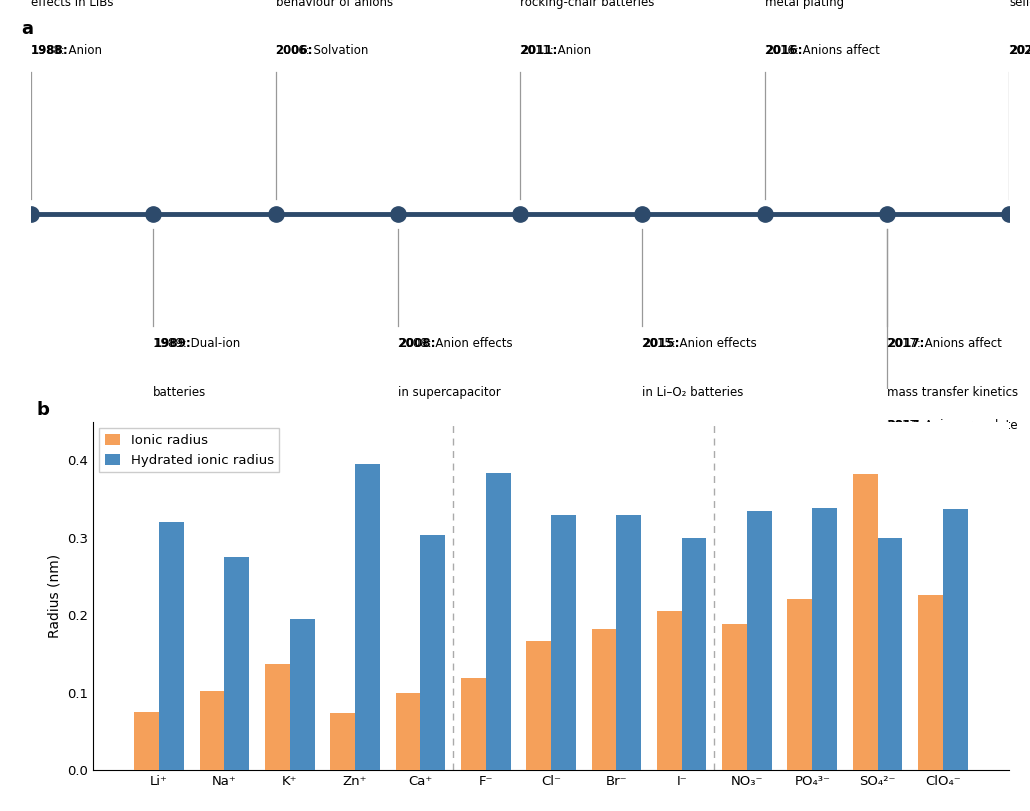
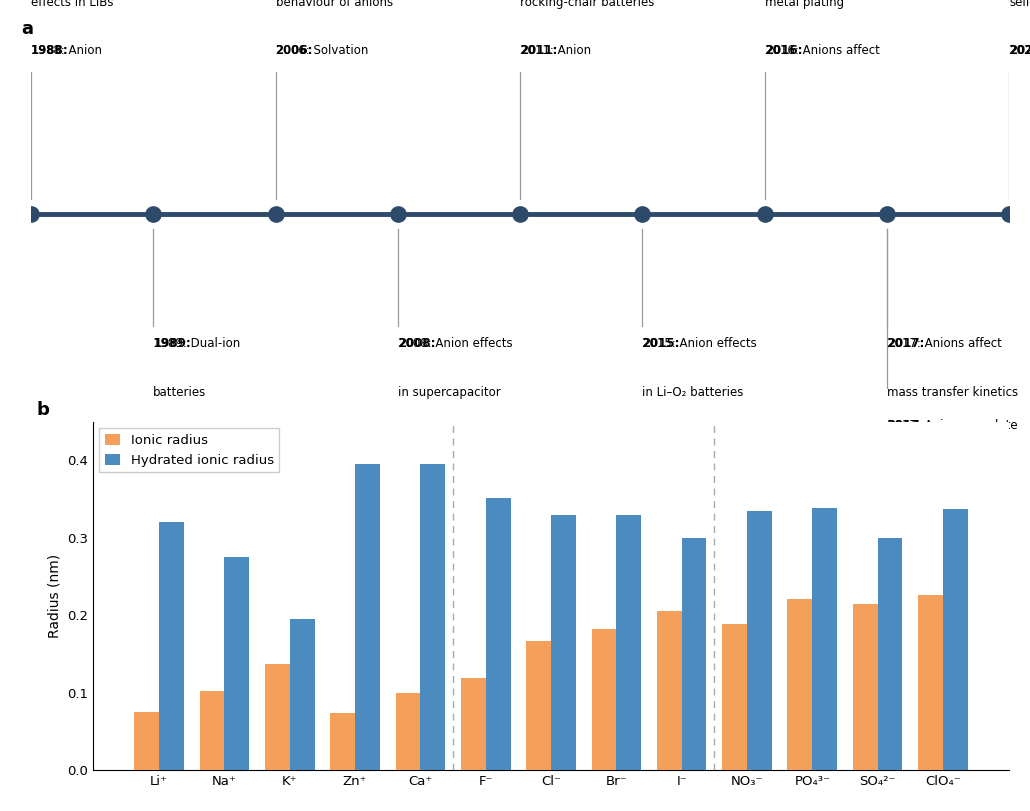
Hydrated ionic radius/Ca⁺: 0.304 -> 0.395
Hydrated ionic radius/F⁻: 0.384 -> 0.352
Ionic radius/SO₄²⁻: 0.382 -> 0.215
